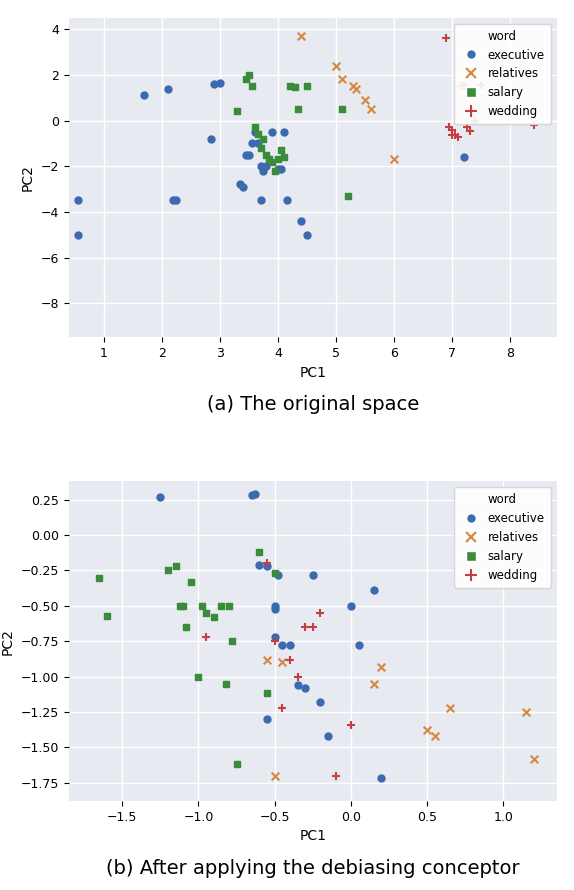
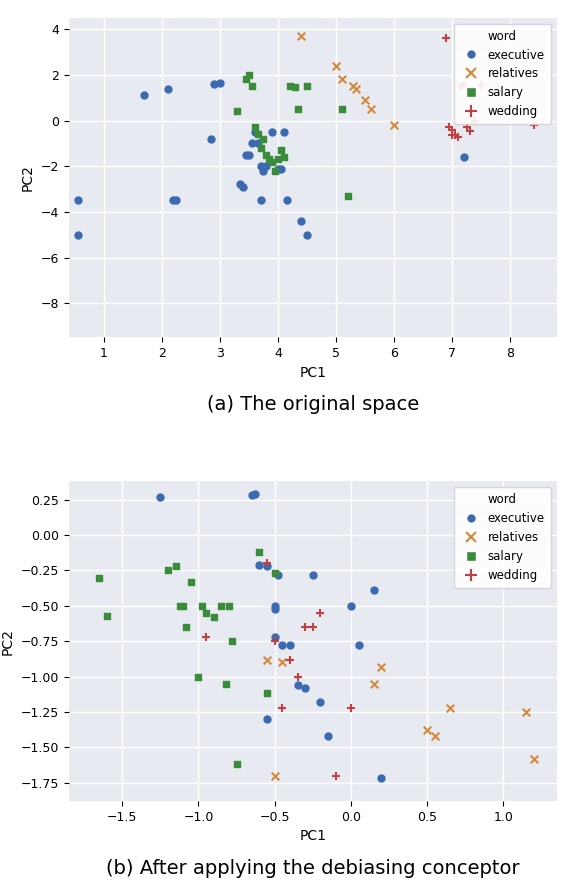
relatives/6: -1.7 -> -0.2
wedding/0.0: -1.34 -> -1.22
